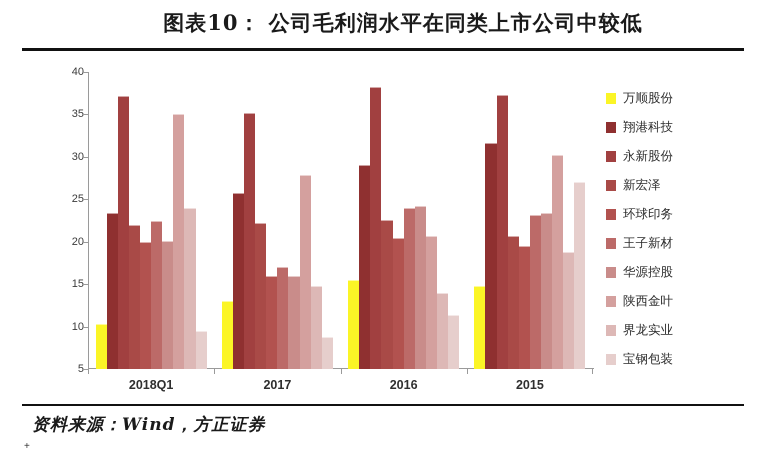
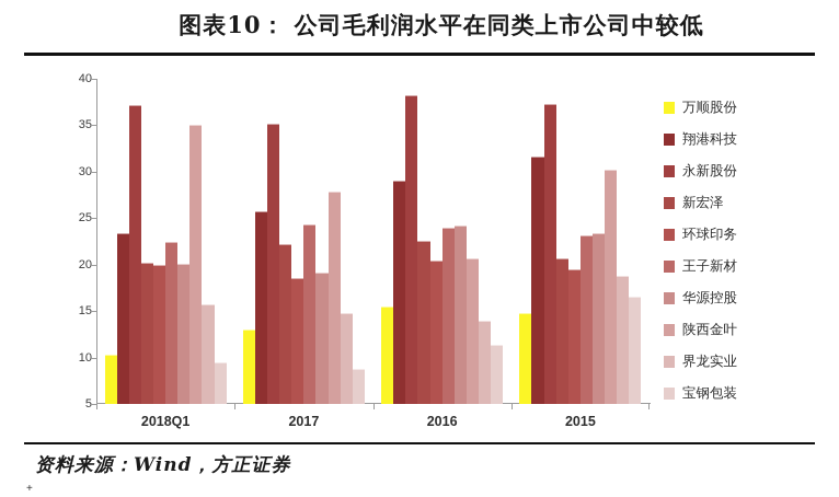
新宏泽/2018Q1: 22 -> 20
界龙实业/2018Q1: 24 -> 16
环球印务/2017: 16 -> 19
王子新材/2017: 17 -> 24
华源控股/2017: 16 -> 19
宝钢包装/2015: 27 -> 16
